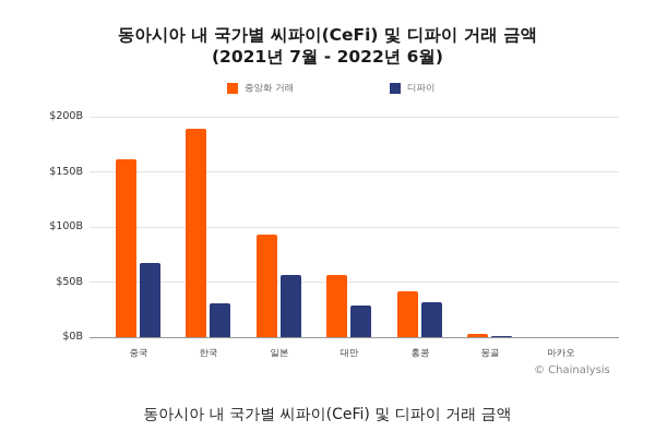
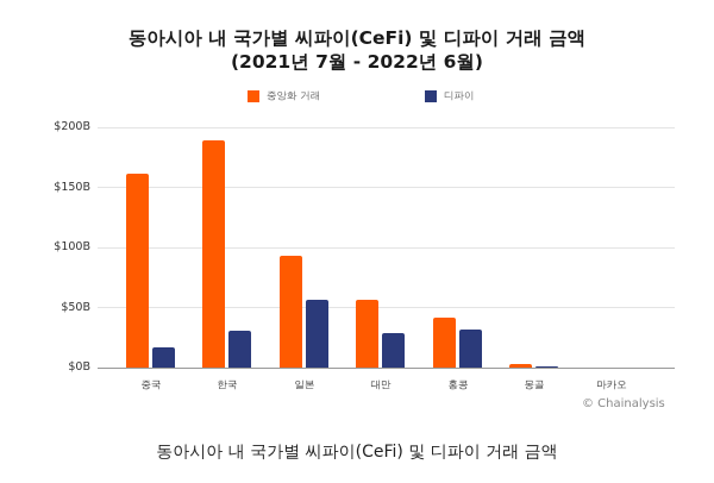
디파이/중국: $67B -> $17B
